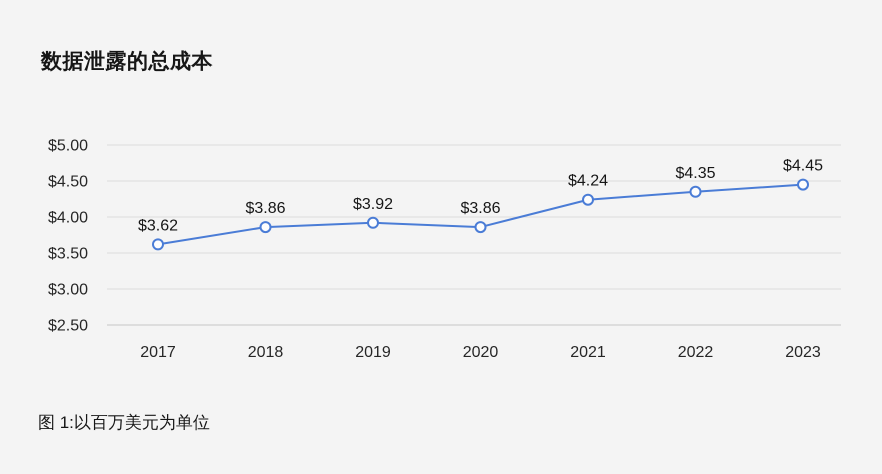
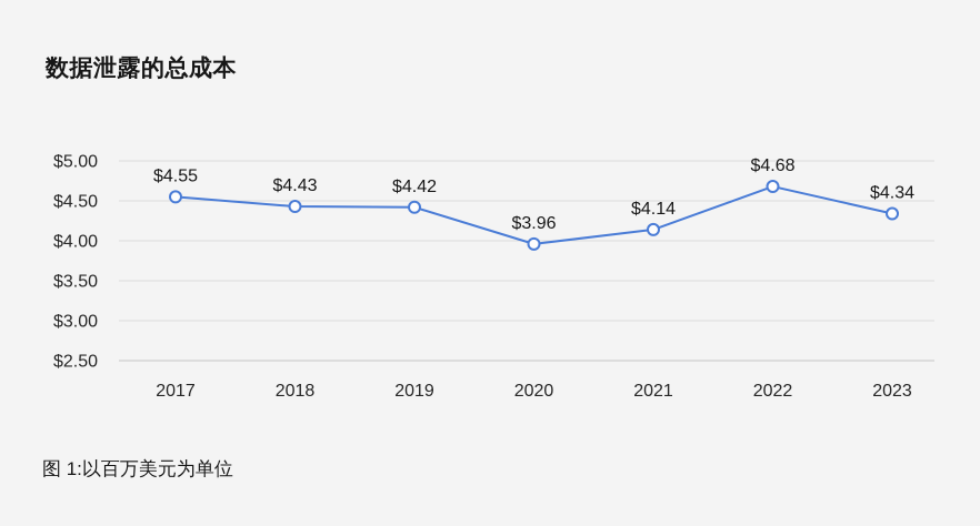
2017: $3.62 -> $4.55
2018: $3.86 -> $4.43
2019: $3.92 -> $4.42
2020: $3.86 -> $3.96
2021: $4.24 -> $4.14
2022: $4.35 -> $4.68
2023: $4.45 -> $4.34
